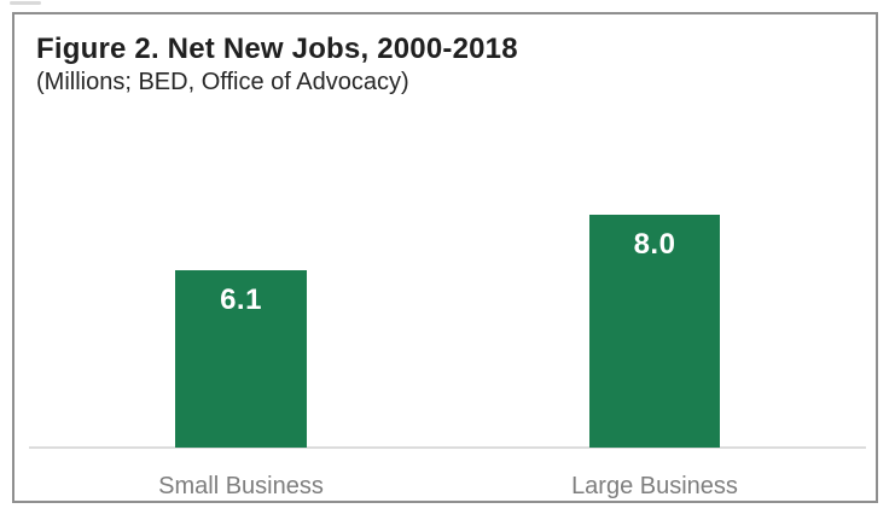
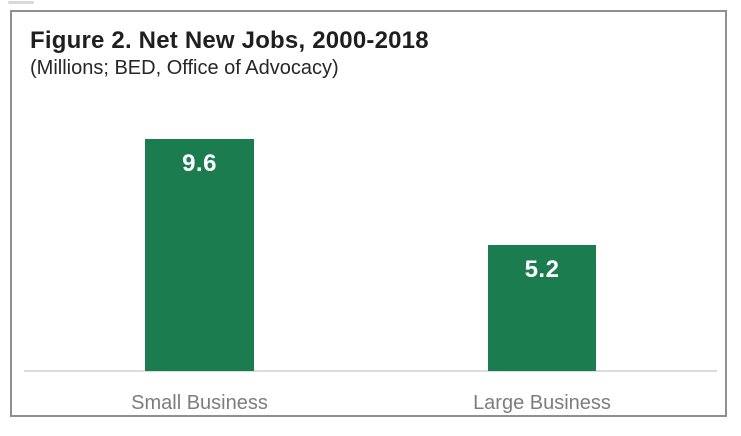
Small Business: 6.1 -> 9.6
Large Business: 8.0 -> 5.2
